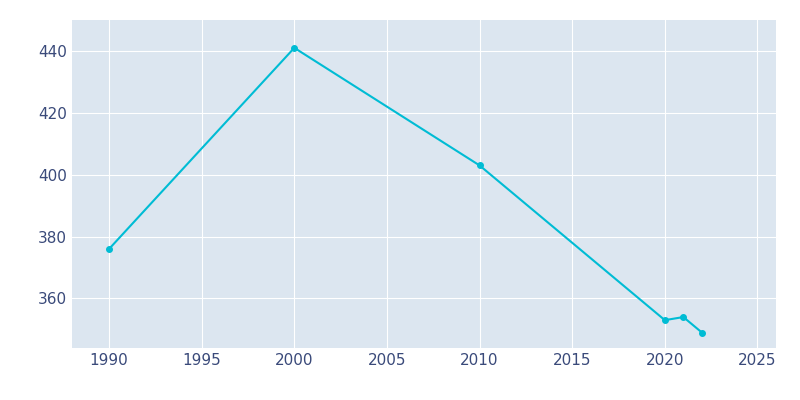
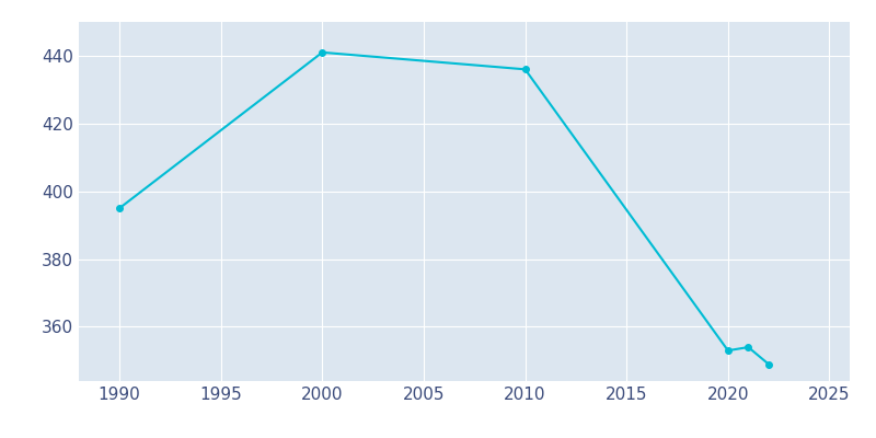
1990: 376 -> 395
2010: 403 -> 436
